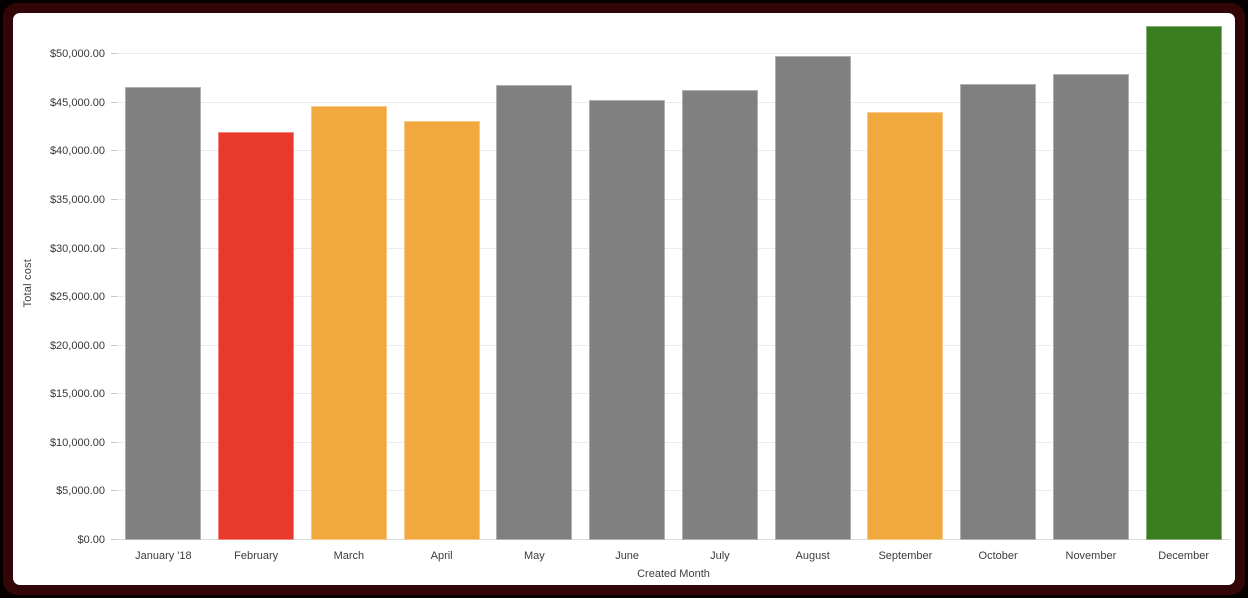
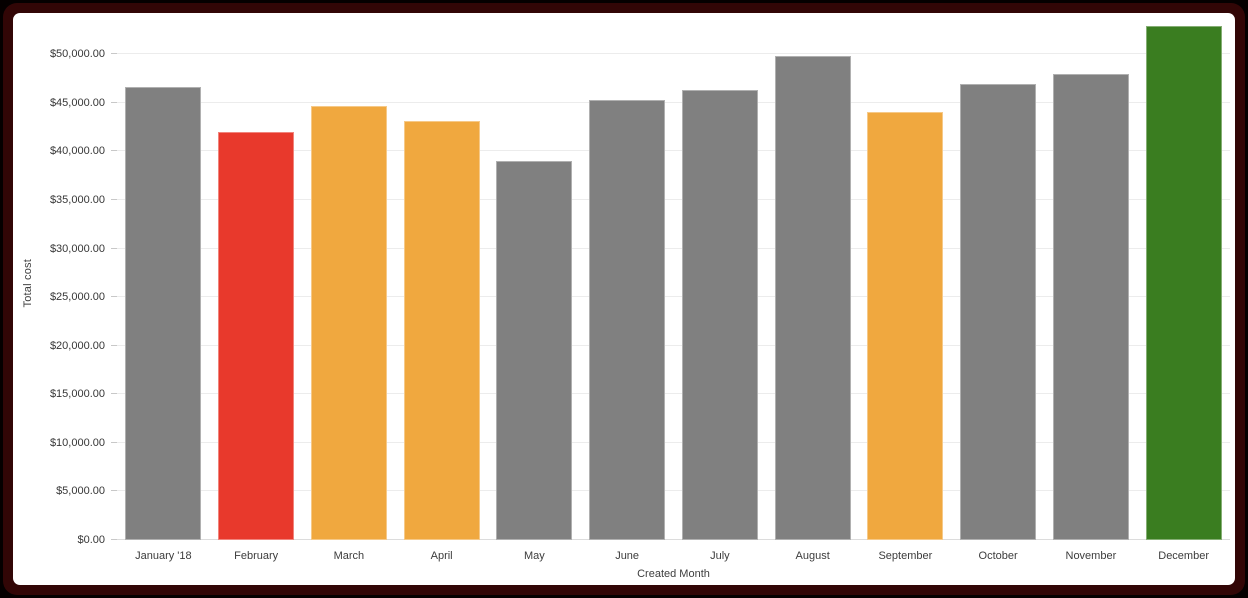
May: $47000 -> $39000
